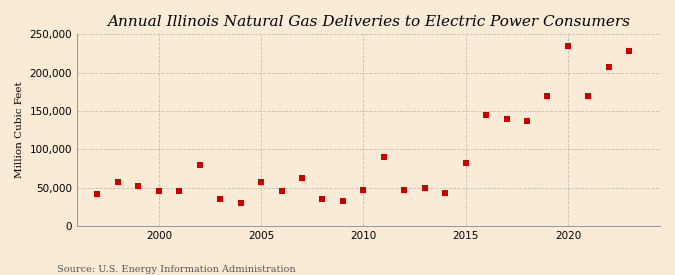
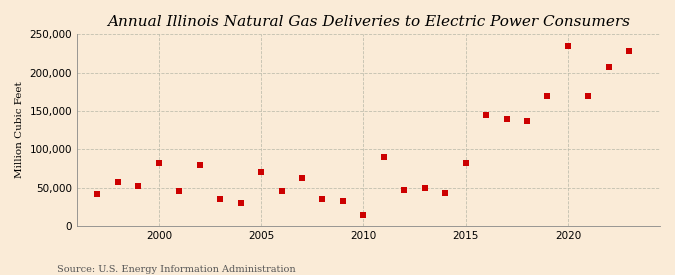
2000: 46,000 -> 82,000
2005: 57,000 -> 70,000
2010: 47,000 -> 14,000
